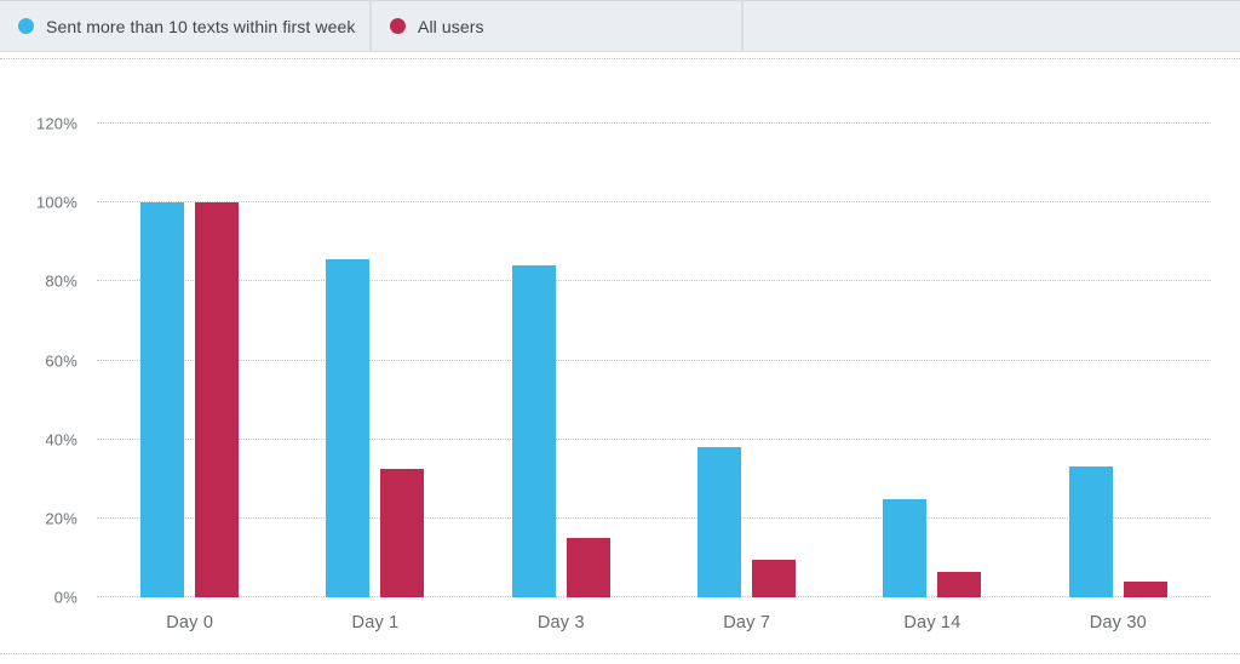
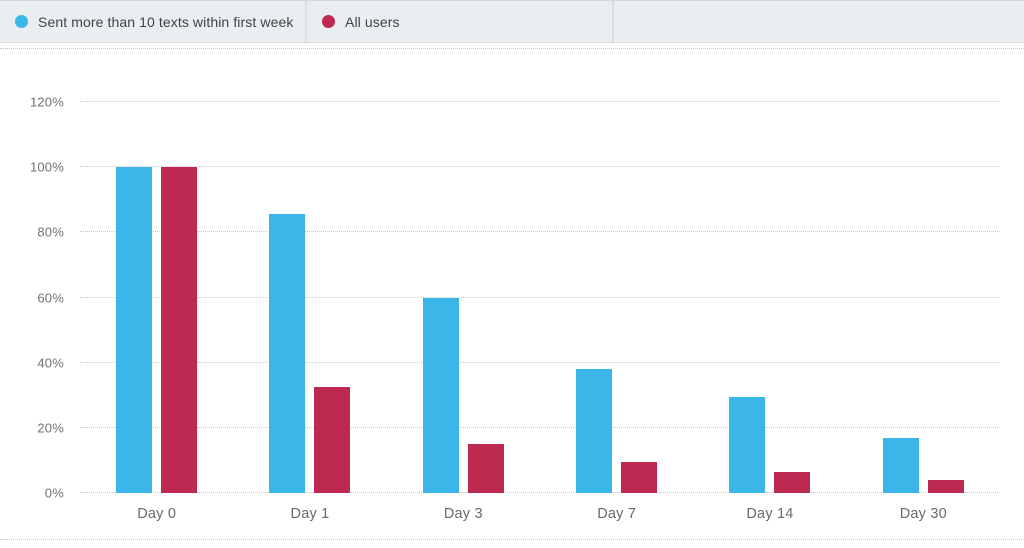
Sent more than 10 texts within first week/Day 3: 84% -> 60%
Sent more than 10 texts within first week/Day 14: 25% -> 30%
Sent more than 10 texts within first week/Day 30: 33% -> 17%
